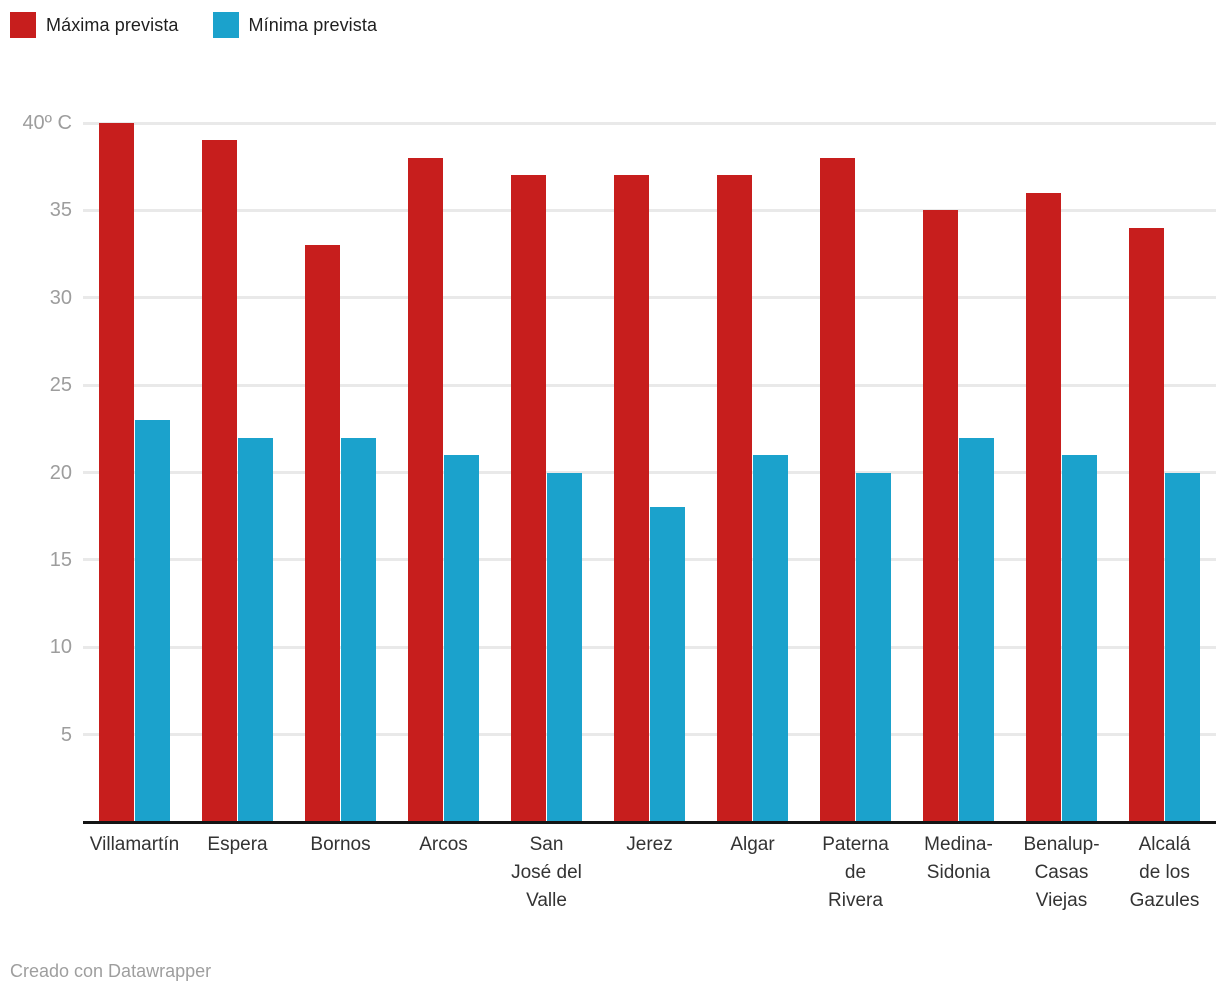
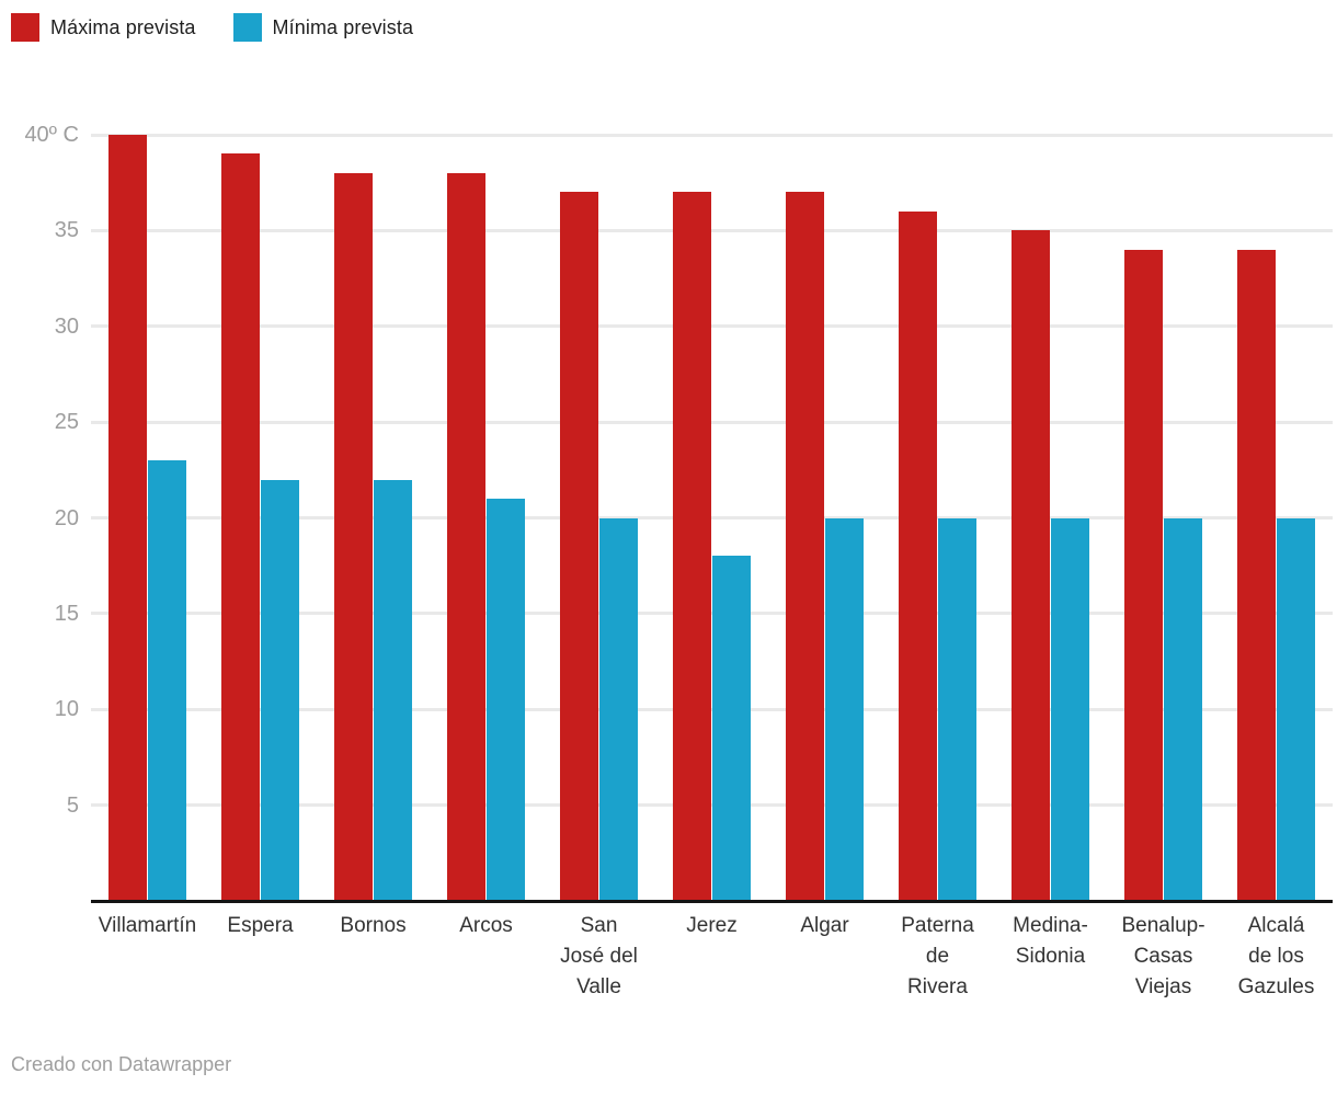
Máxima prevista/Bornos: 33 -> 38
Mínima prevista/Algar: 21 -> 20
Máxima prevista/Paterna de Rivera: 38 -> 36
Mínima prevista/Medina-Sidonia: 22 -> 20
Máxima prevista/Benalup-Casas Viejas: 36 -> 34
Mínima prevista/Benalup-Casas Viejas: 21 -> 20
